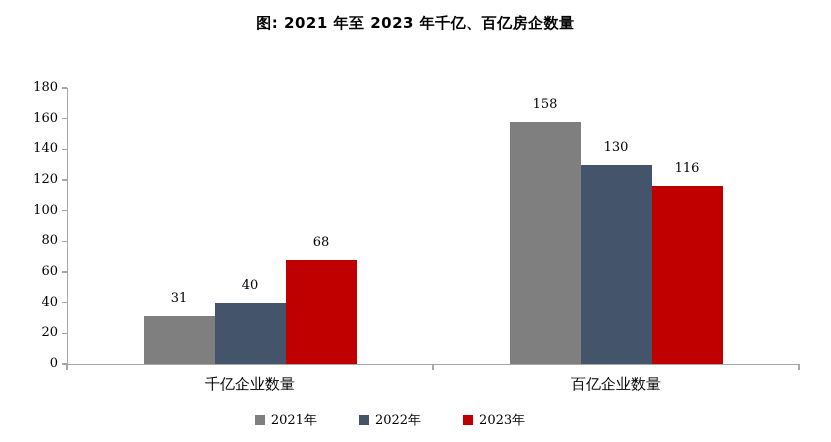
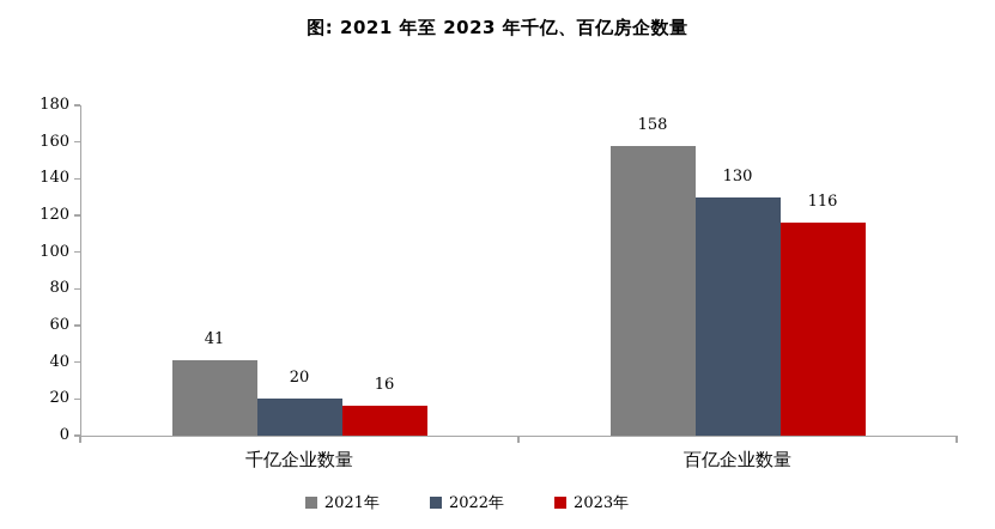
2021年/千亿企业数量: 31 -> 41
2022年/千亿企业数量: 40 -> 20
2023年/千亿企业数量: 68 -> 16
